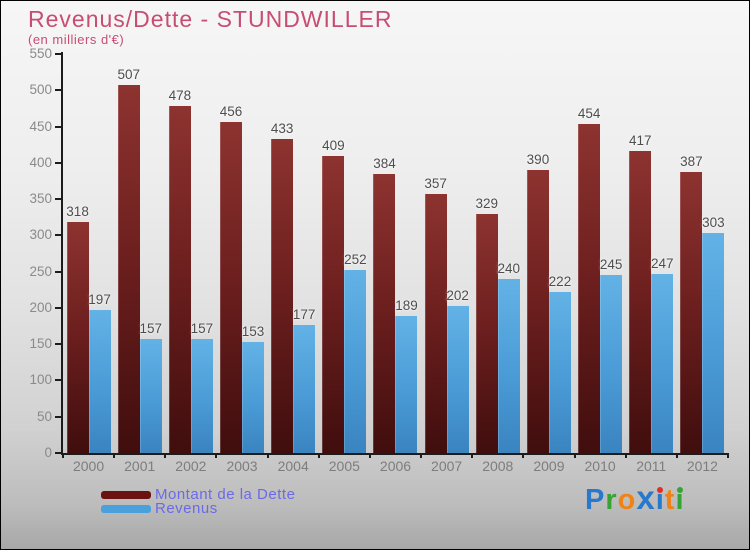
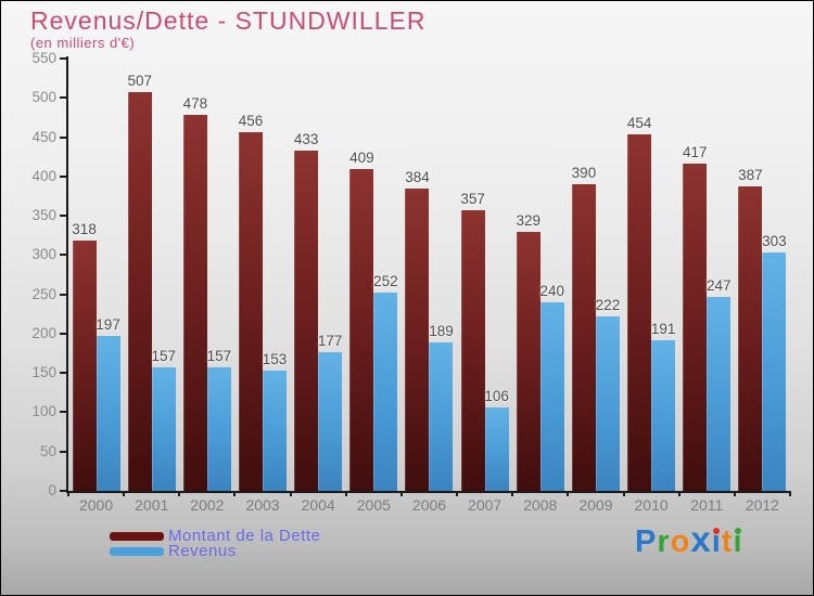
Revenus/2007: 202 -> 106
Revenus/2010: 245 -> 191
